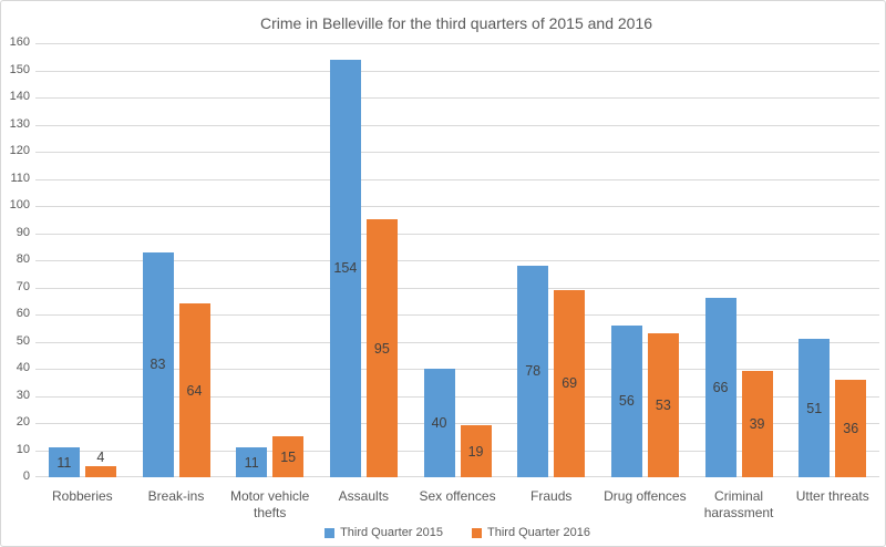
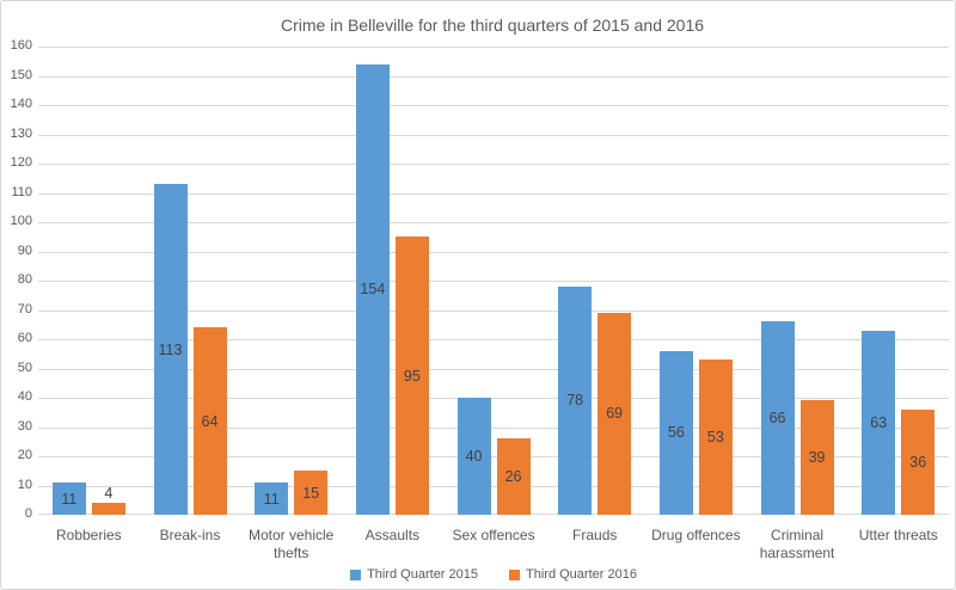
Third Quarter 2015/Break-ins: 83 -> 113
Third Quarter 2016/Sex offences: 19 -> 26
Third Quarter 2015/Utter threats: 51 -> 63
